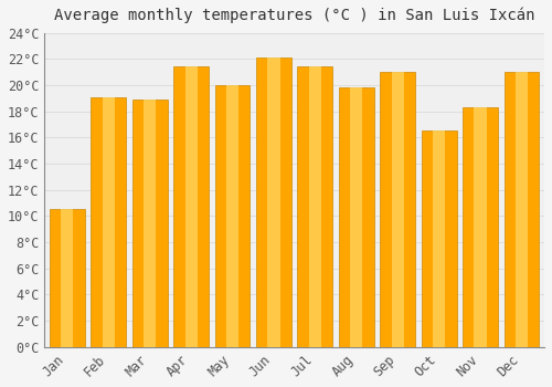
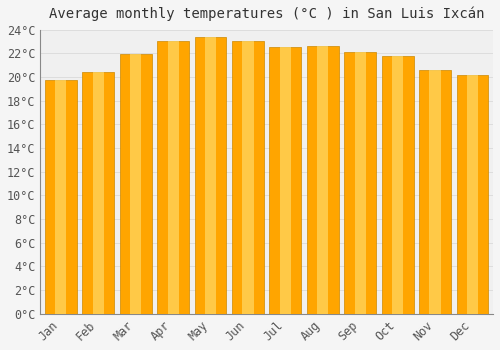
Jan: 10.5°C -> 19.7°C
Feb: 19.1°C -> 20.4°C
Mar: 18.9°C -> 21.9°C
Apr: 21.4°C -> 23.0°C
May: 20.0°C -> 23.4°C
Jun: 22.1°C -> 23.0°C
Jul: 21.4°C -> 22.5°C
Aug: 19.8°C -> 22.6°C
Sep: 21.0°C -> 22.1°C
Oct: 16.5°C -> 21.8°C
Nov: 18.3°C -> 20.6°C
Dec: 21.0°C -> 20.2°C
